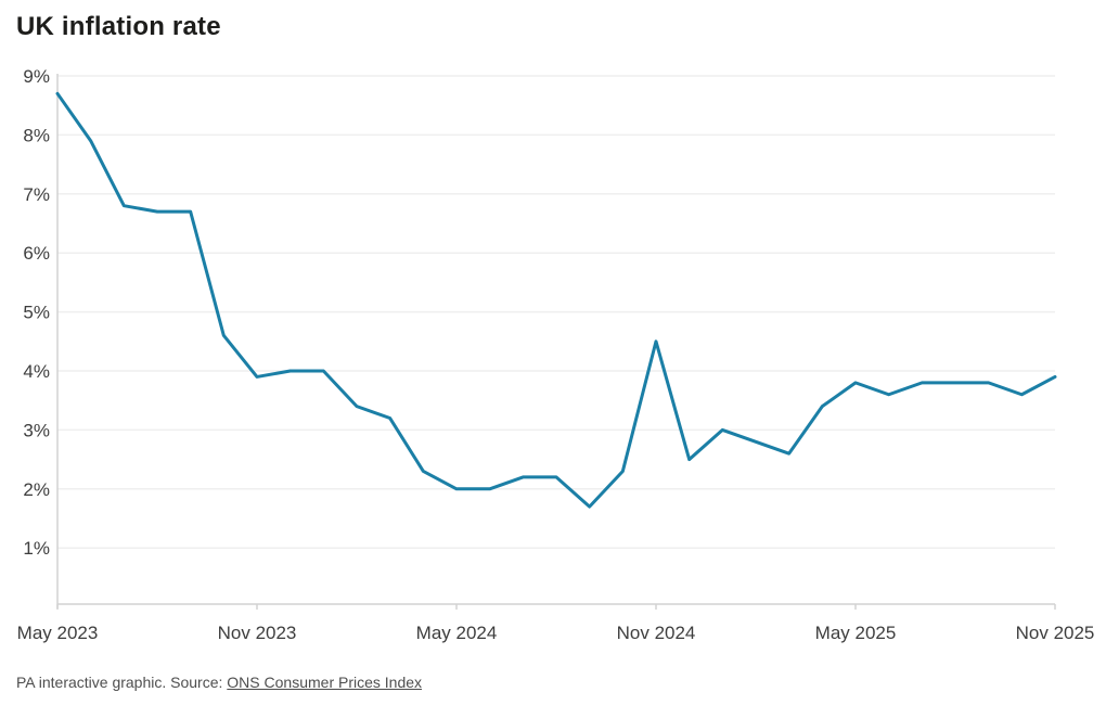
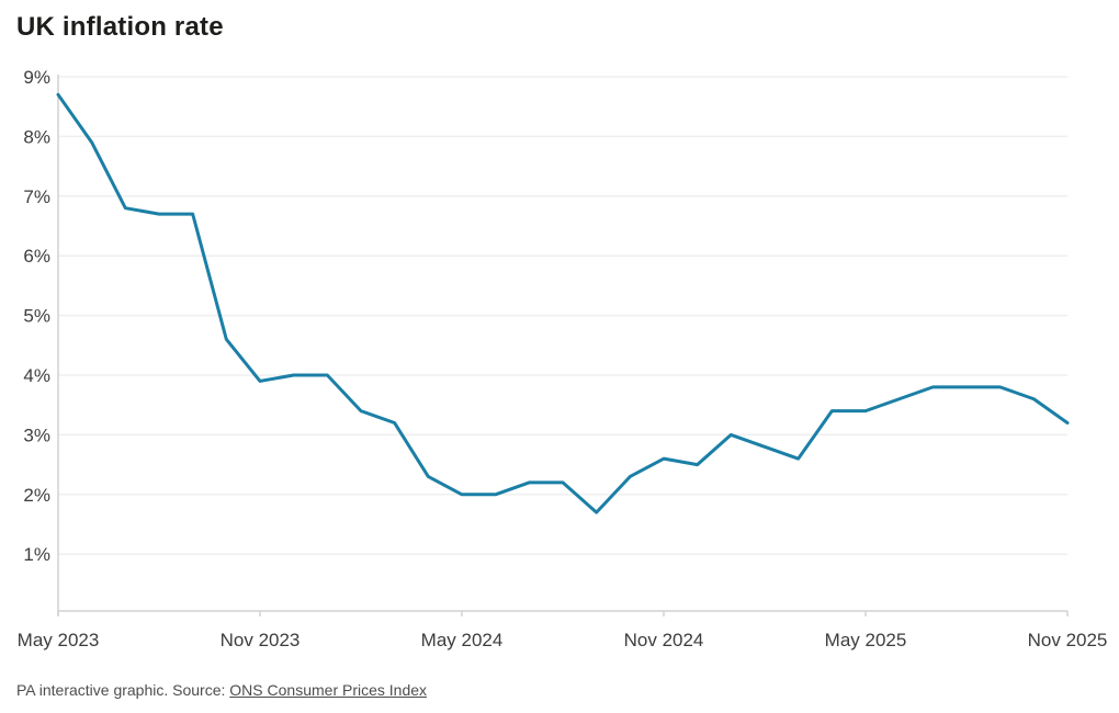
Nov 2024: 4.5% -> 2.6%
May 2025: 3.8% -> 3.4%
Nov 2025: 3.9% -> 3.2%
